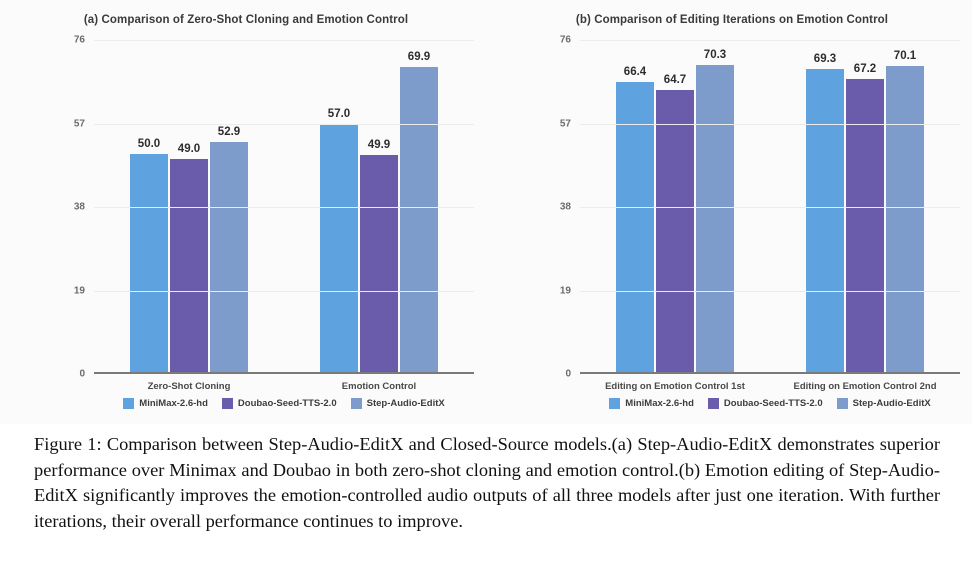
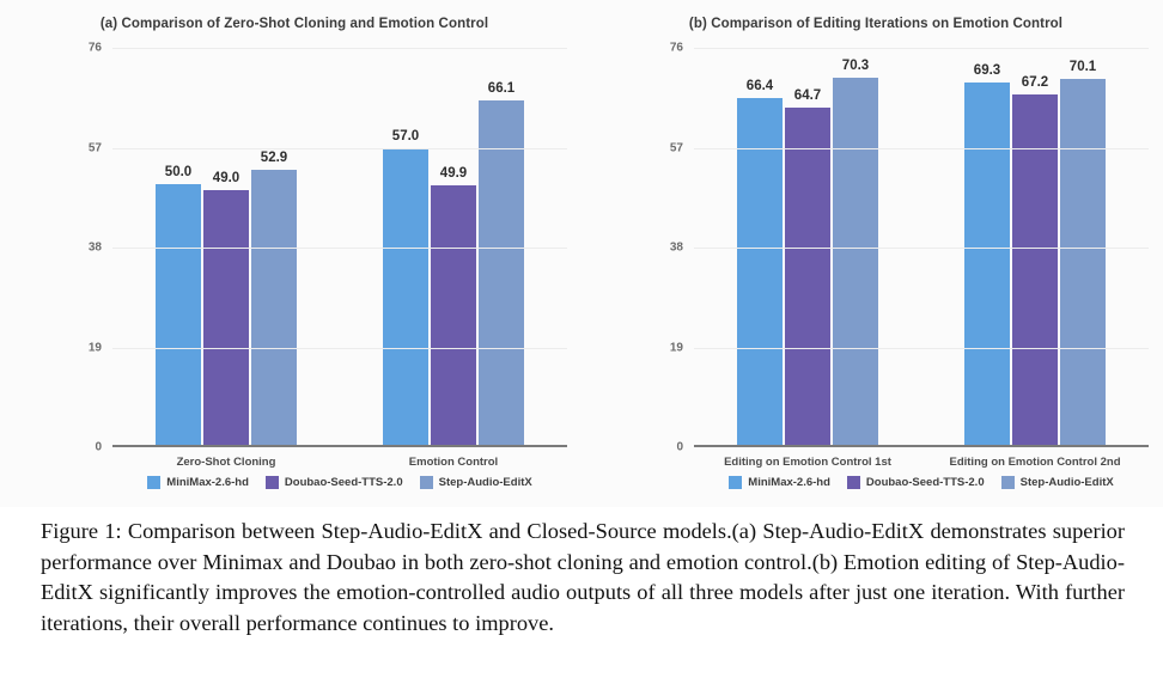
(a) Comparison of Zero-Shot Cloning and Emotion Control/Step-Audio-EditX/Emotion Control: 69.9 -> 66.1
